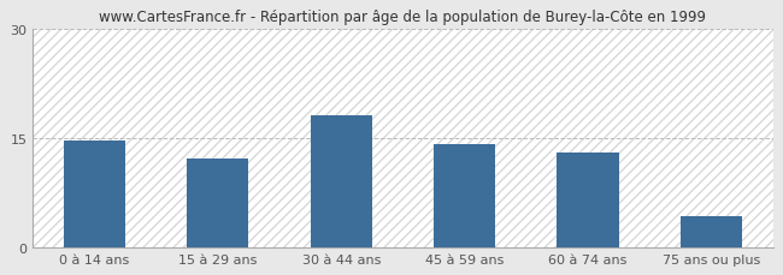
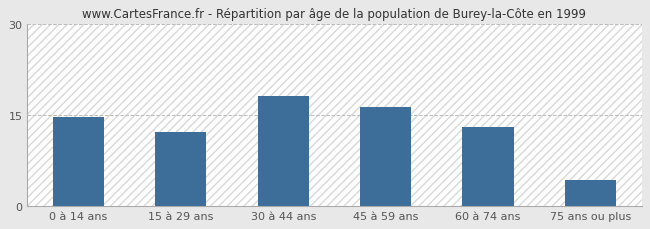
45 à 59 ans: 14.2 -> 16.4
